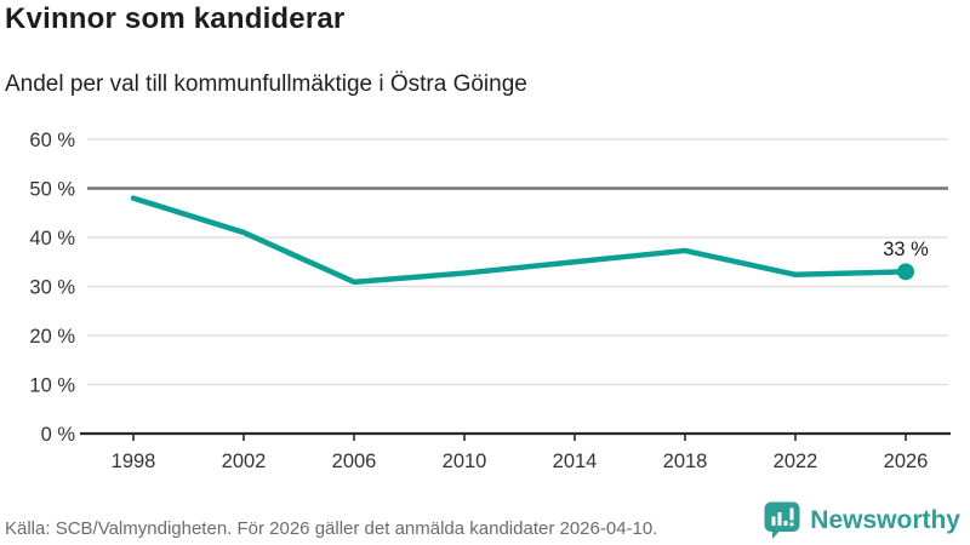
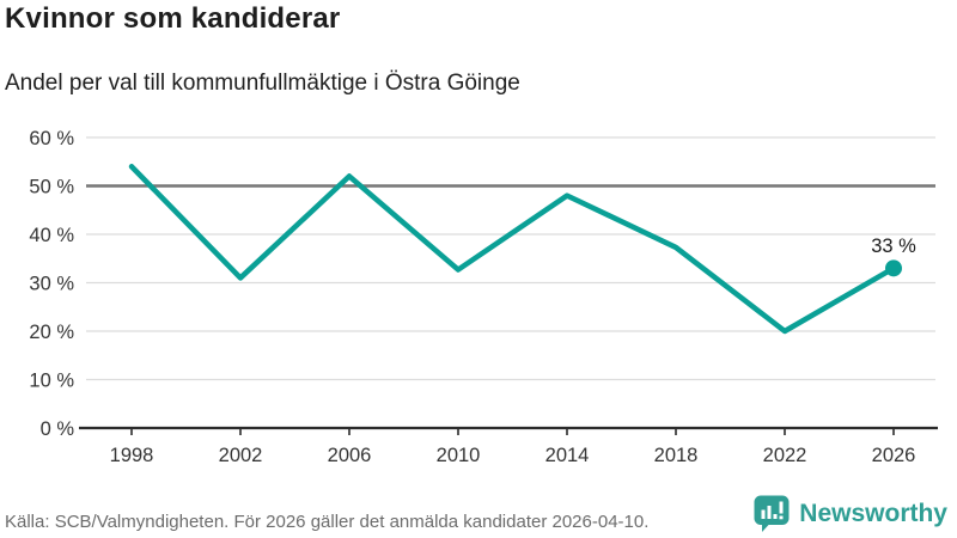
1998: 48% -> 54%
2002: 41% -> 31%
2006: 31% -> 52%
2014: 35% -> 48%
2022: 32% -> 20%
